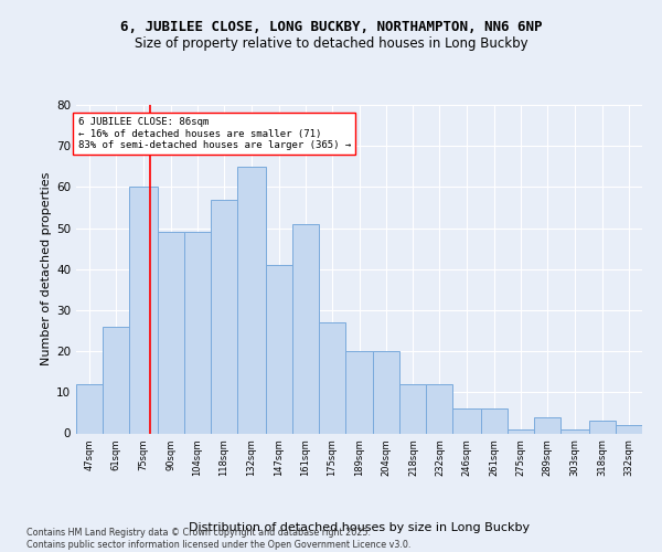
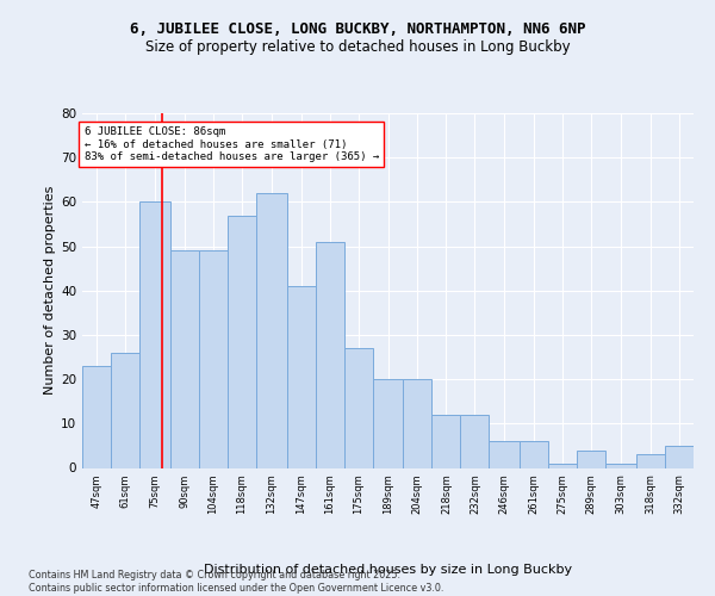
47sqm: 12 -> 23
132sqm: 65 -> 62
332sqm: 2 -> 5
